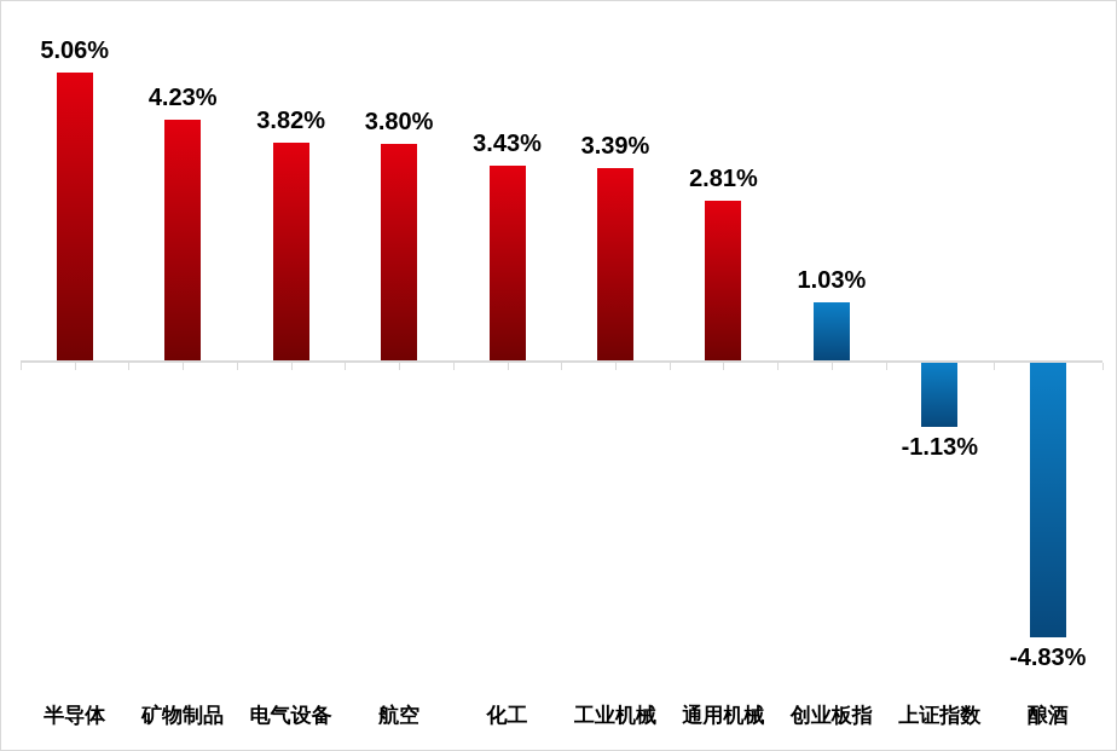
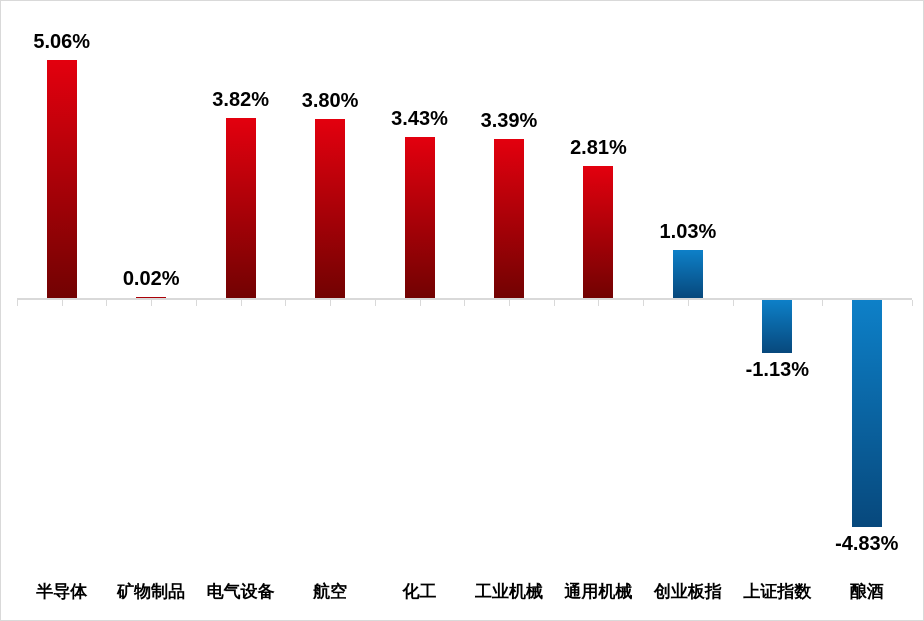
矿物制品: 4.23% -> 0.02%
